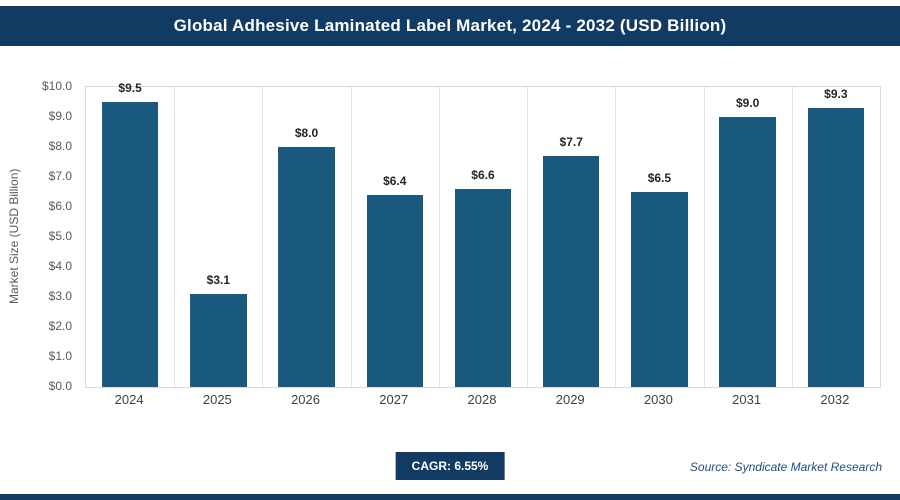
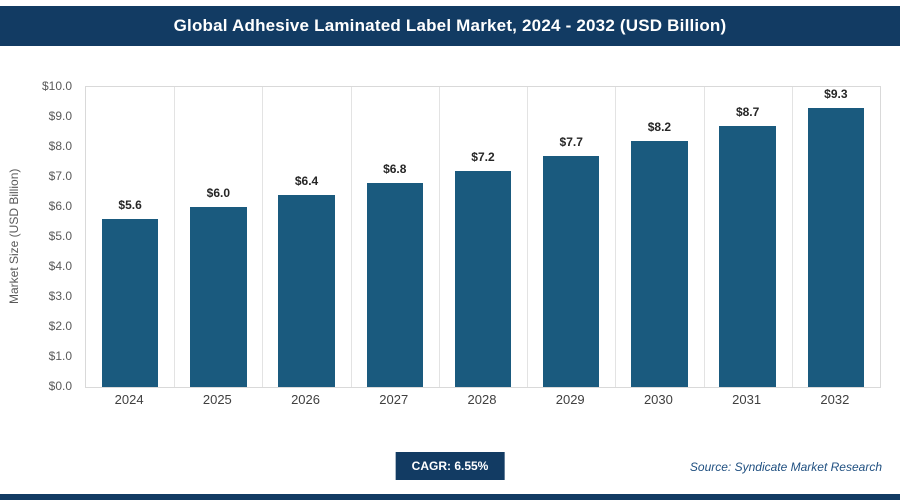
2024: $9.5 -> $5.6
2025: $3.1 -> $6.0
2026: $8.0 -> $6.4
2027: $6.4 -> $6.8
2028: $6.6 -> $7.2
2030: $6.5 -> $8.2
2031: $9.0 -> $8.7
